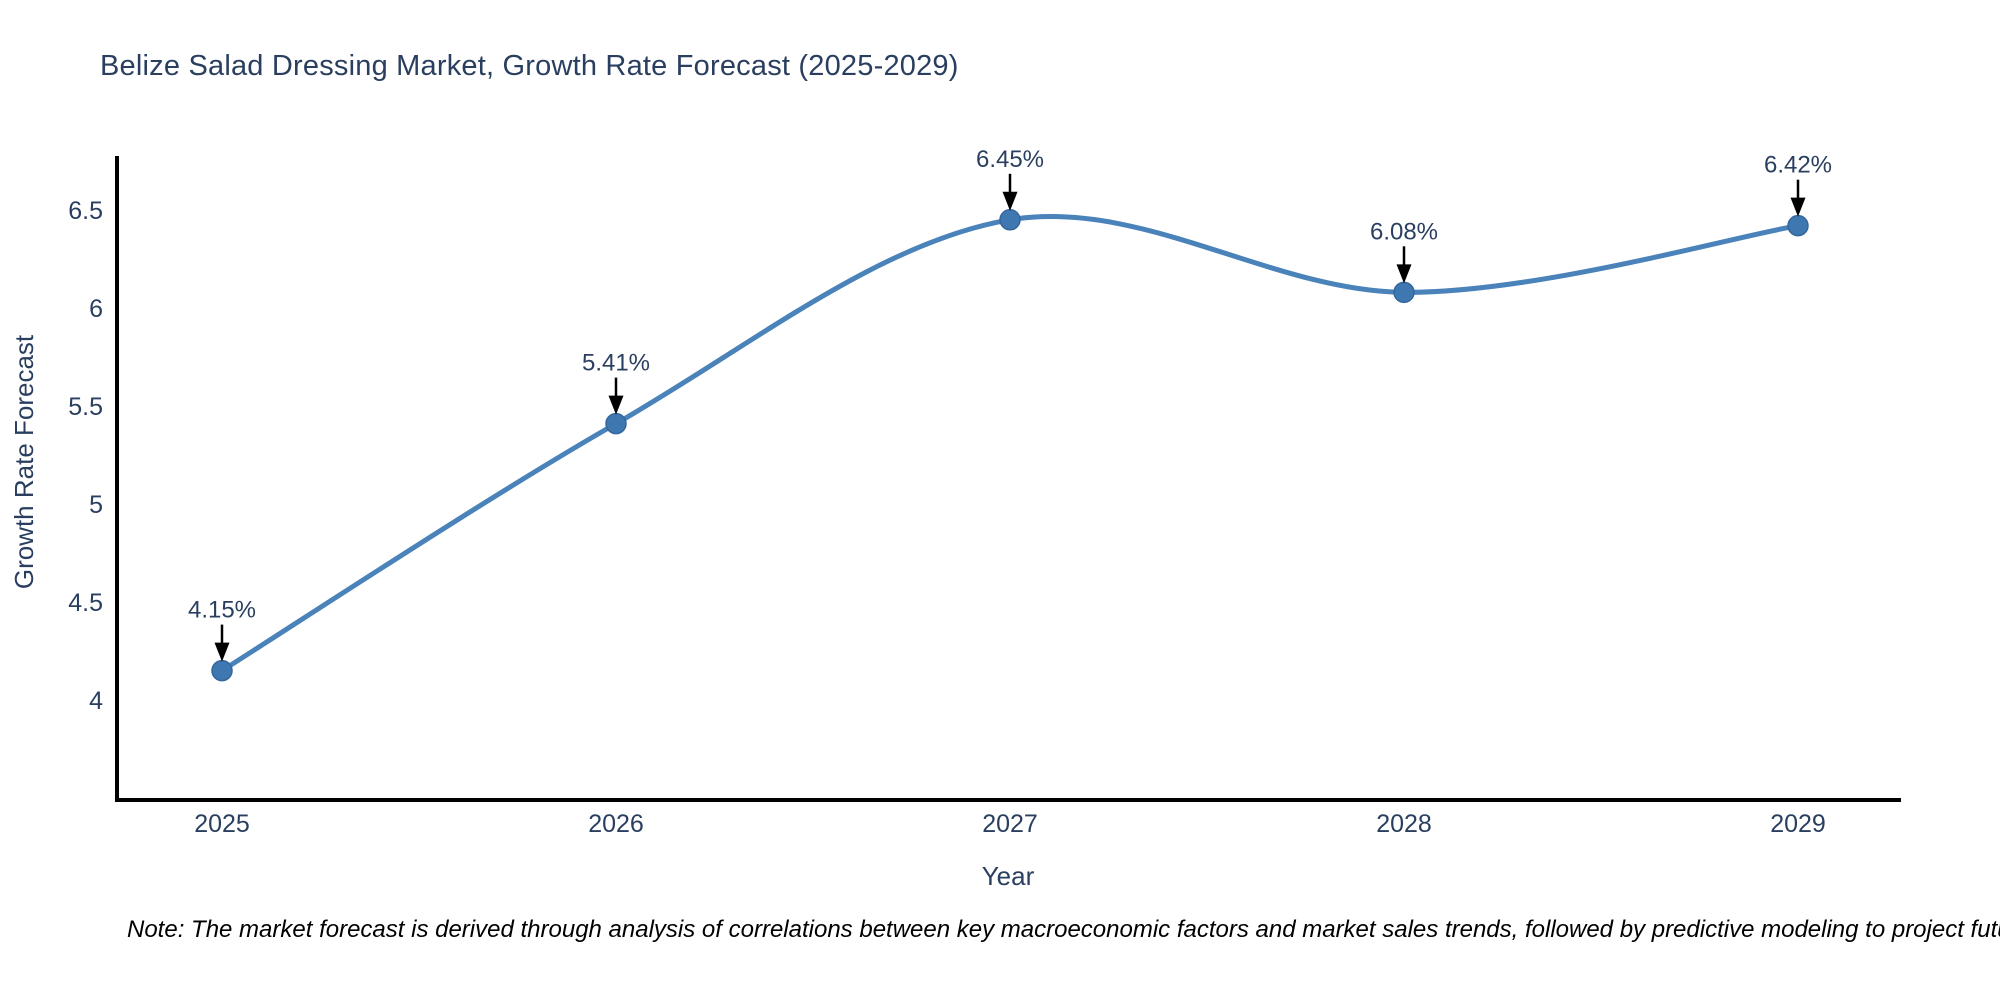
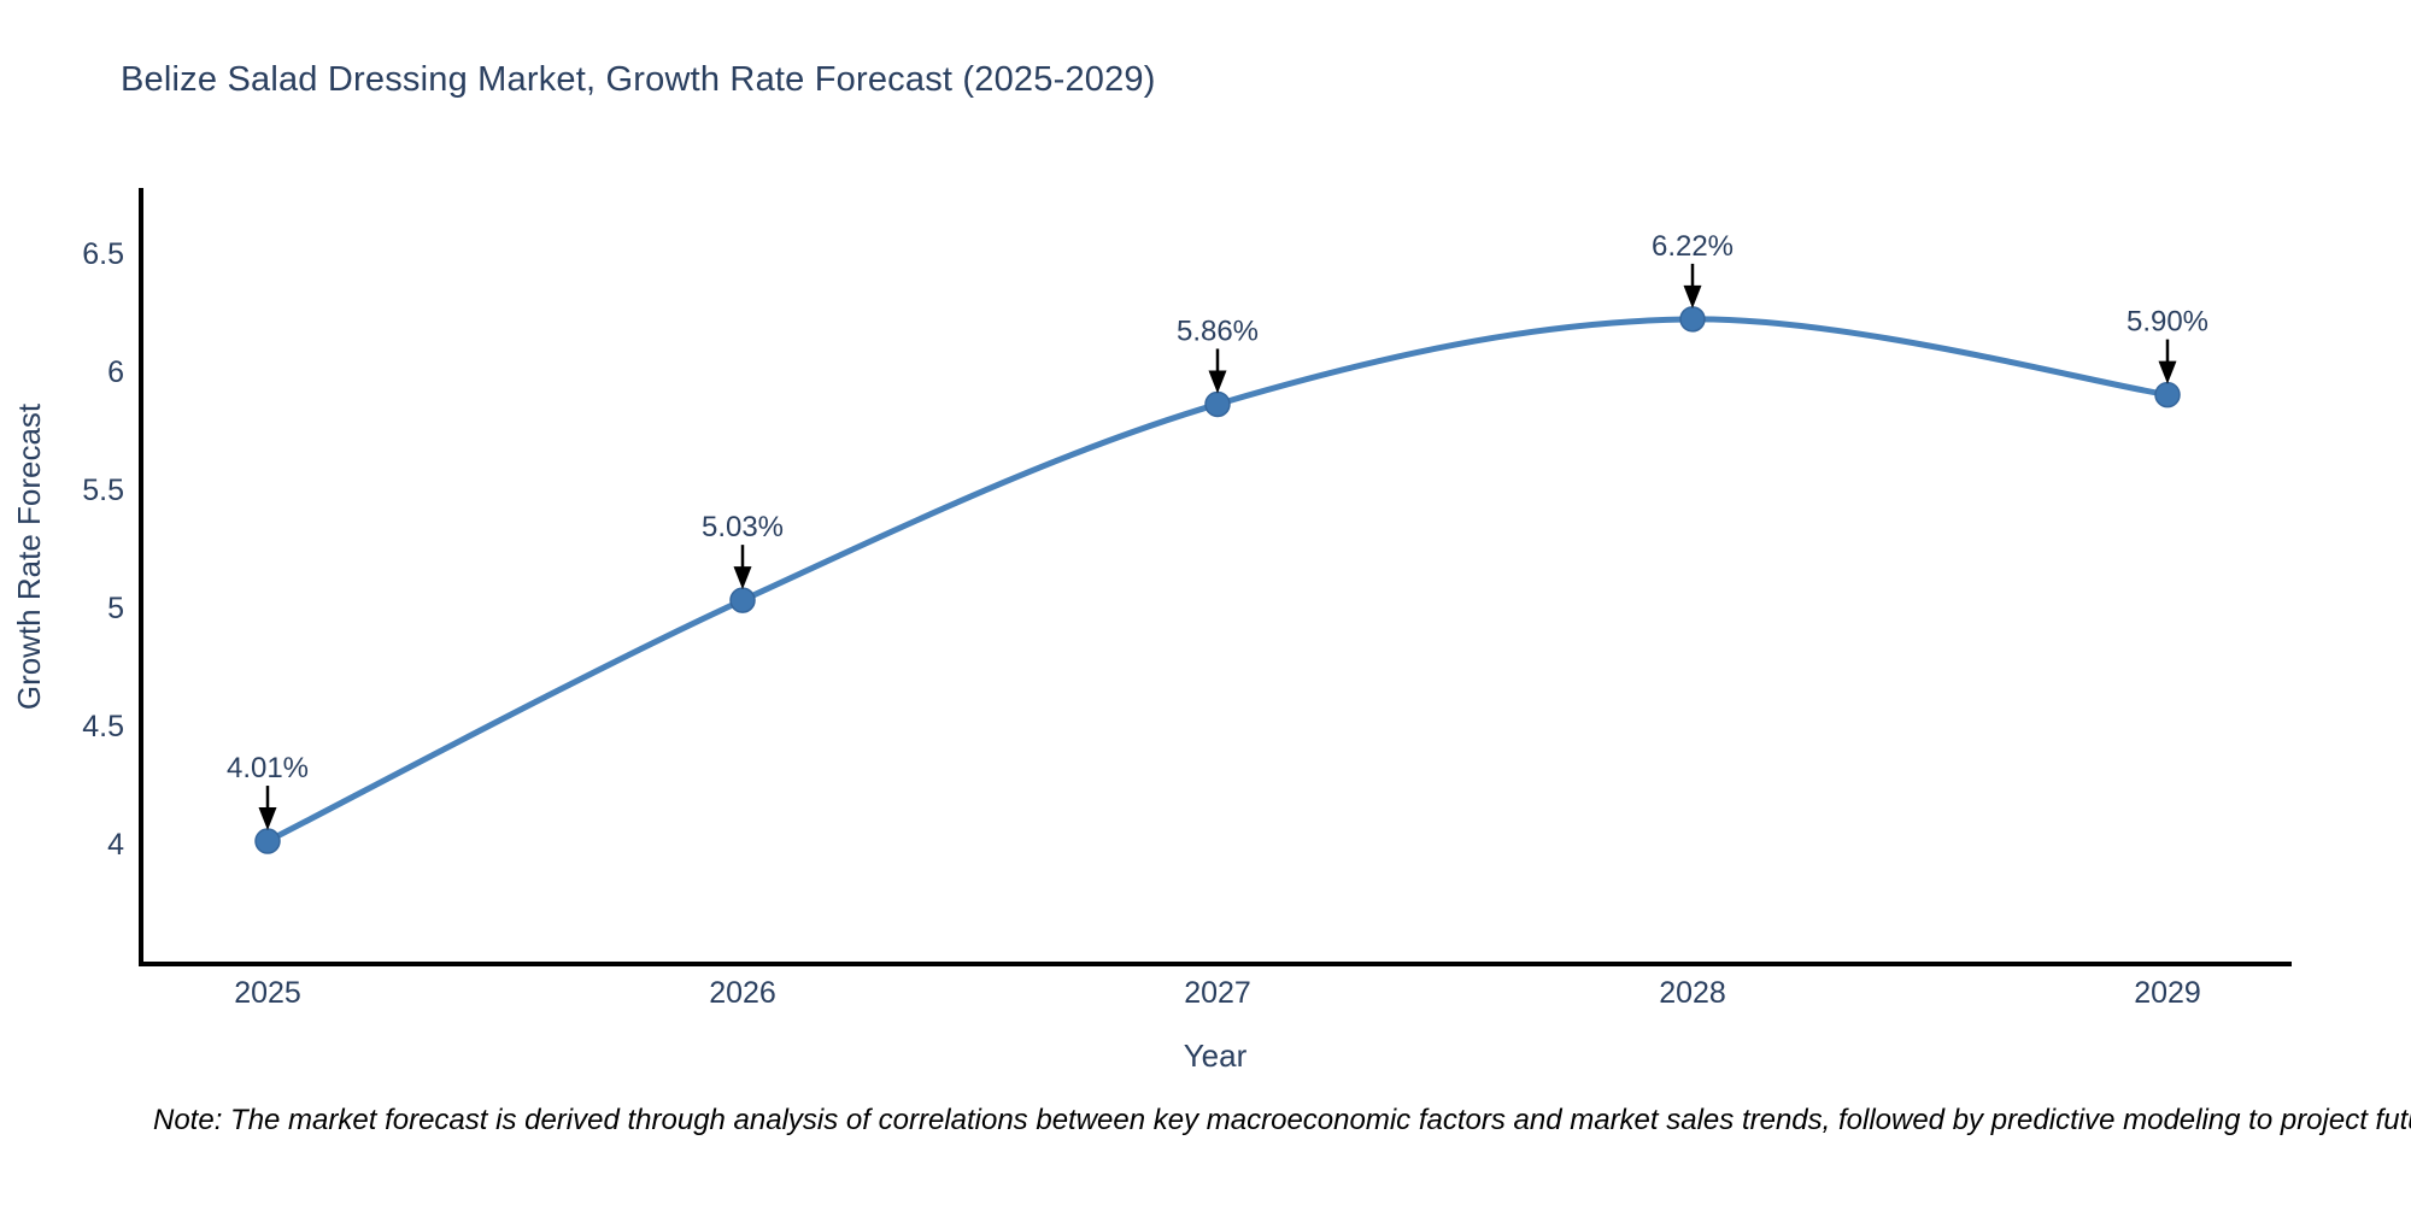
2025: 4.15% -> 4.01%
2026: 5.41% -> 5.03%
2027: 6.45% -> 5.86%
2028: 6.08% -> 6.22%
2029: 6.42% -> 5.90%
